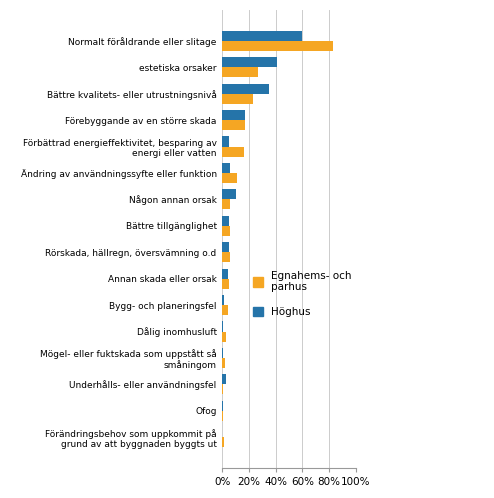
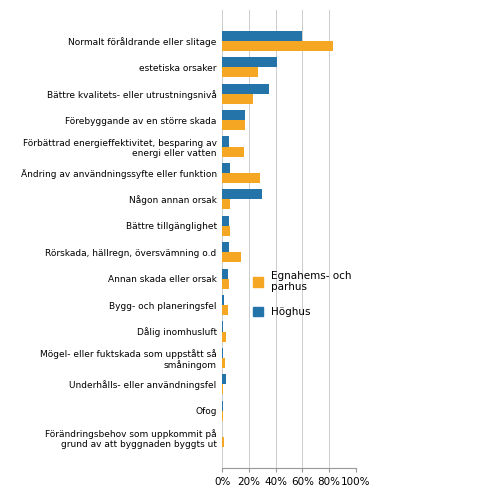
Egnahems- och parhus/Ändring av användningssyfte eller funktion: 11% -> 28%
Höghus/Någon annan orsak: 10% -> 30%
Egnahems- och parhus/Rörskada, hällregn, översvämning o.d: 6% -> 14%
